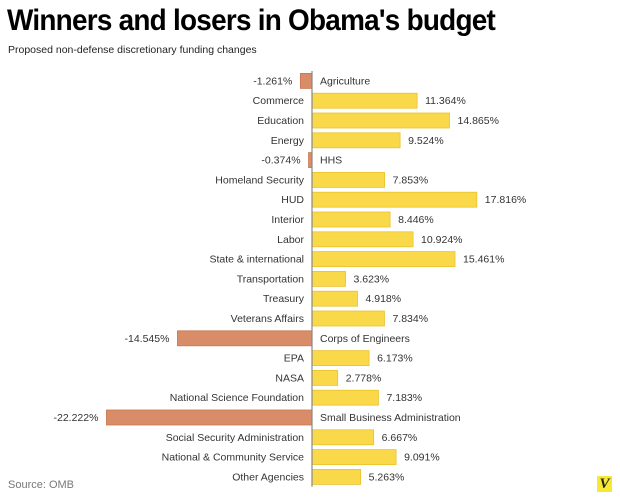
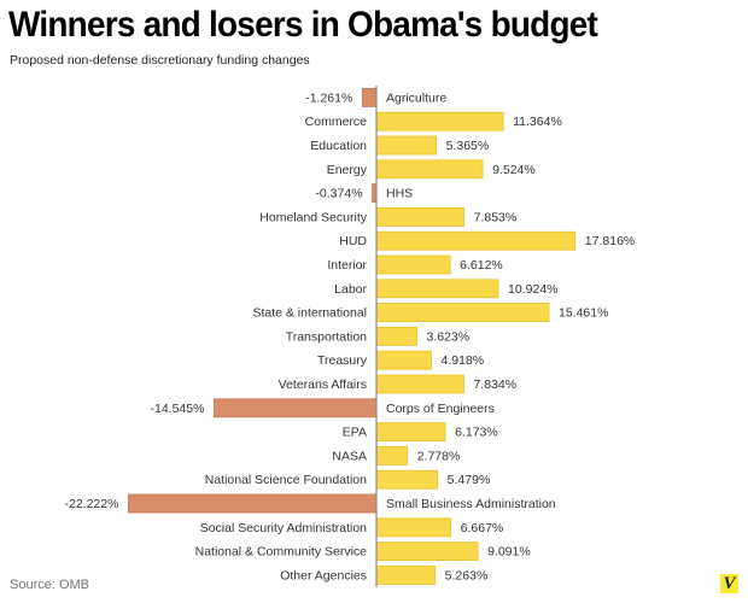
Education: 14.865% -> 5.365%
Interior: 8.446% -> 6.612%
National Science Foundation: 7.183% -> 5.479%
